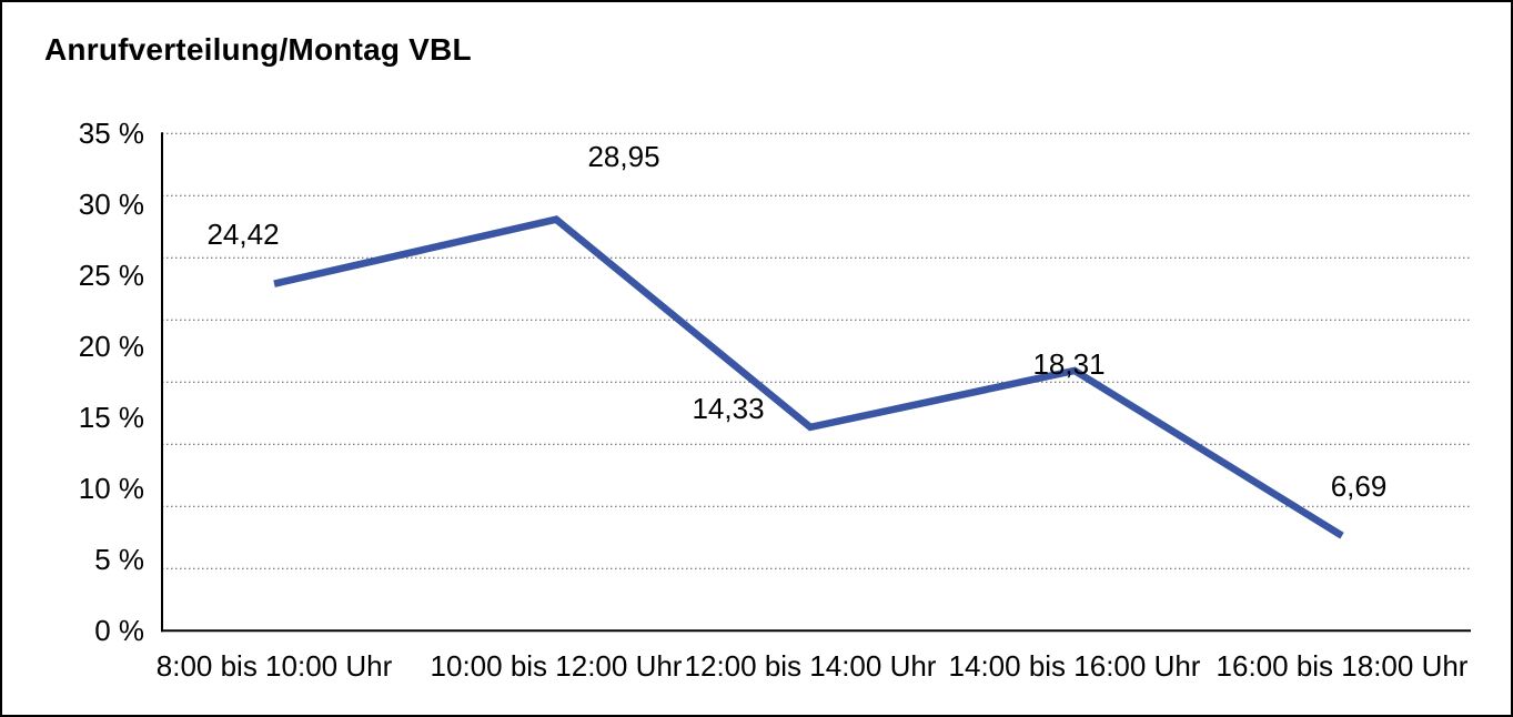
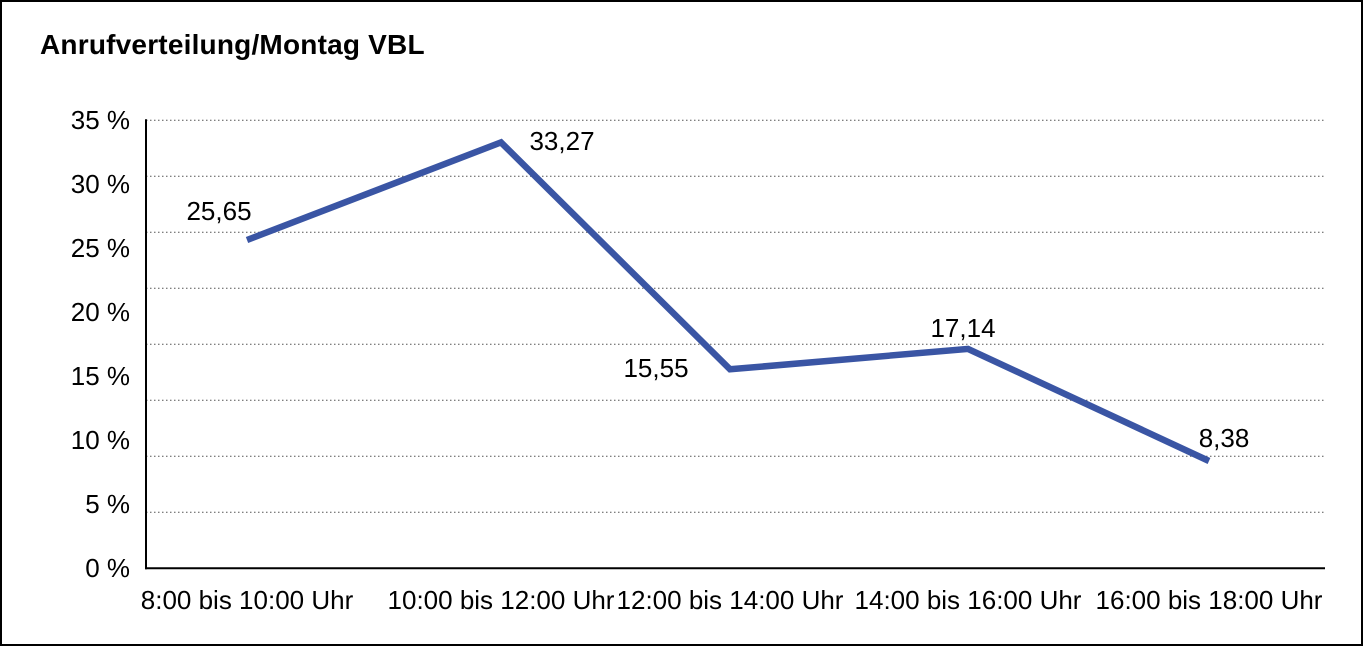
8:00 bis 10:00 Uhr: 24,42 -> 25,65
10:00 bis 12:00 Uhr: 28,95 -> 33,27
12:00 bis 14:00 Uhr: 14,33 -> 15,55
14:00 bis 16:00 Uhr: 18,31 -> 17,14
16:00 bis 18:00 Uhr: 6,69 -> 8,38
